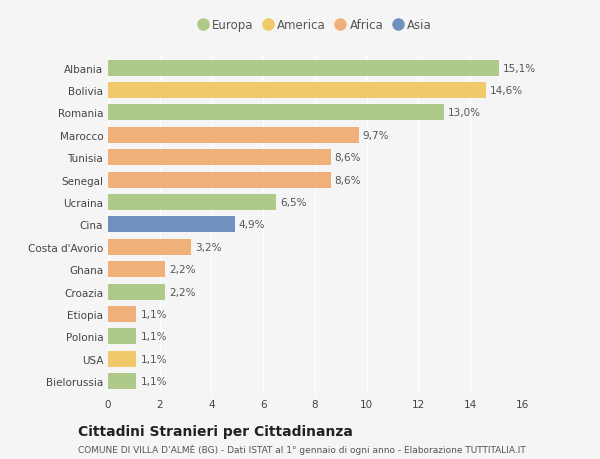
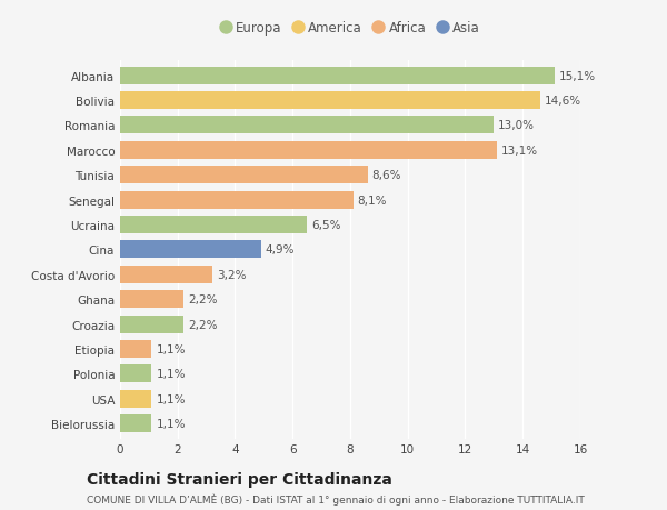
Marocco: 9,7% -> 13,1%
Senegal: 8,6% -> 8,1%
